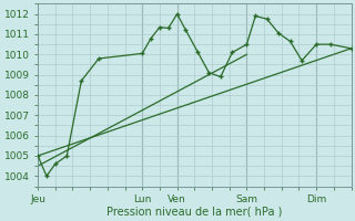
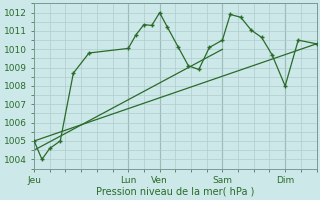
Dim: 1010.5 -> 1008.0
